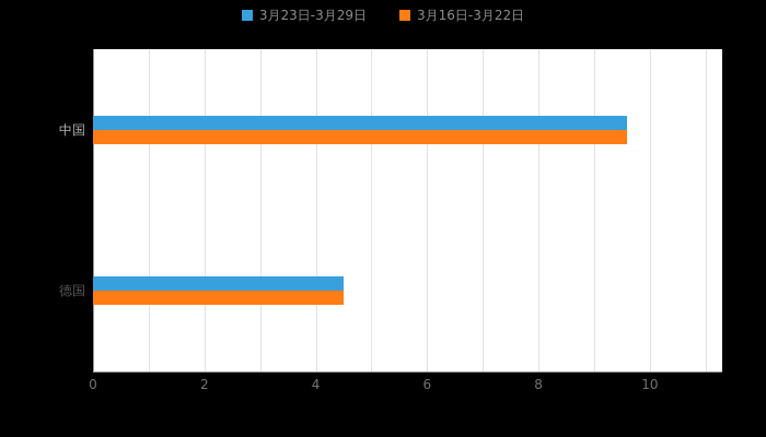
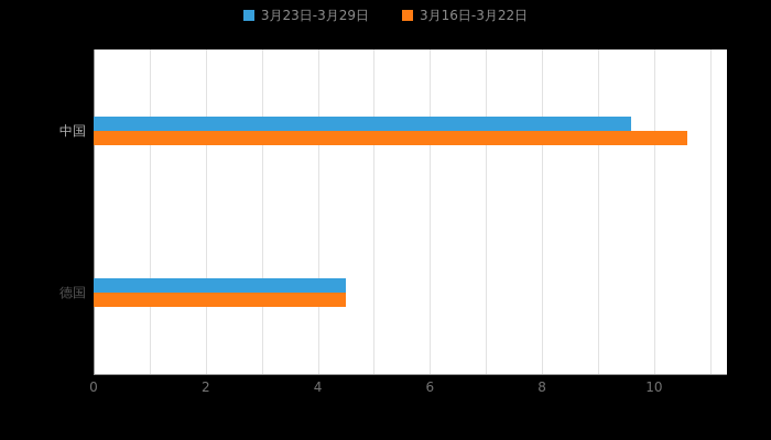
3月16日-3月22日/中国: 9.6 -> 10.6
